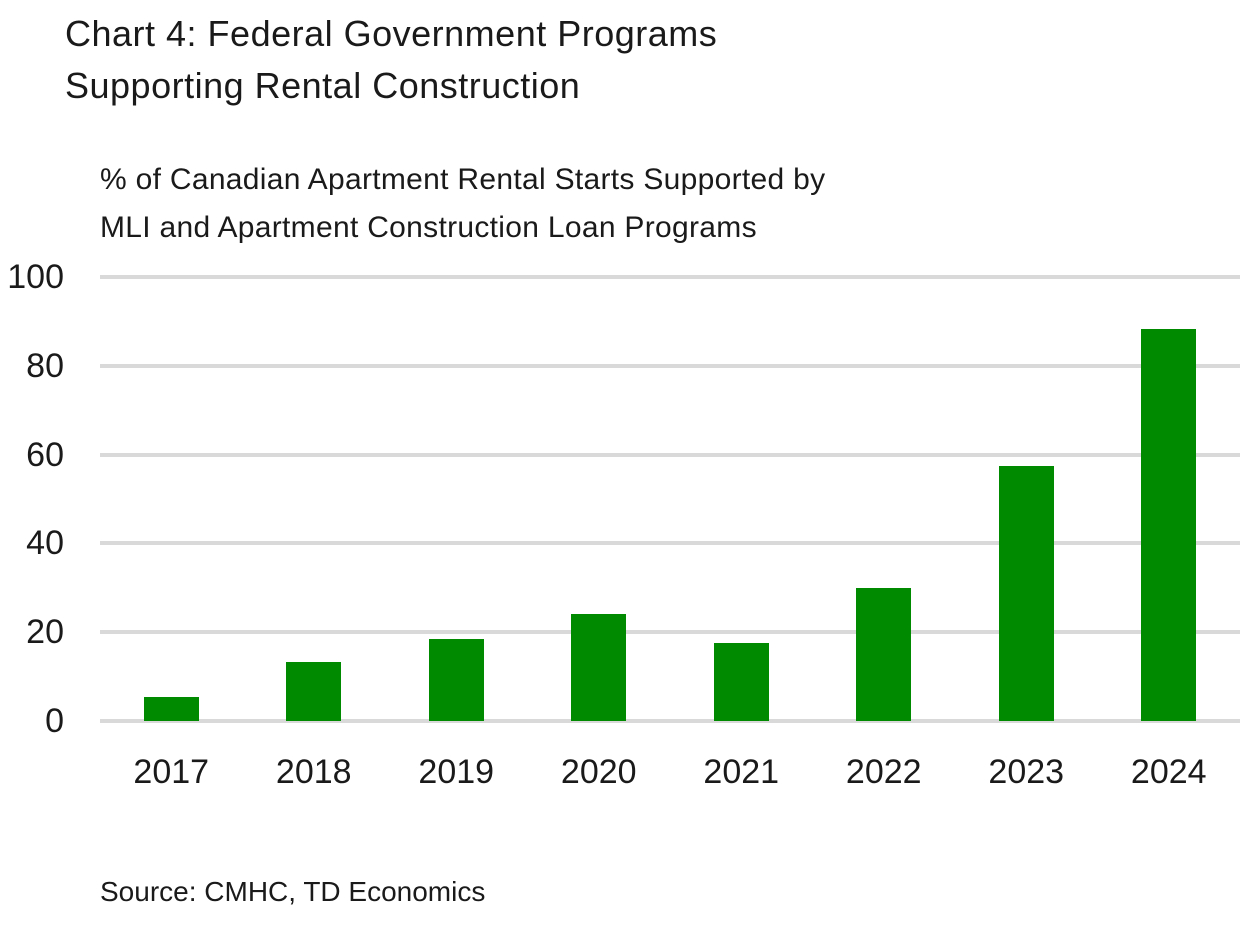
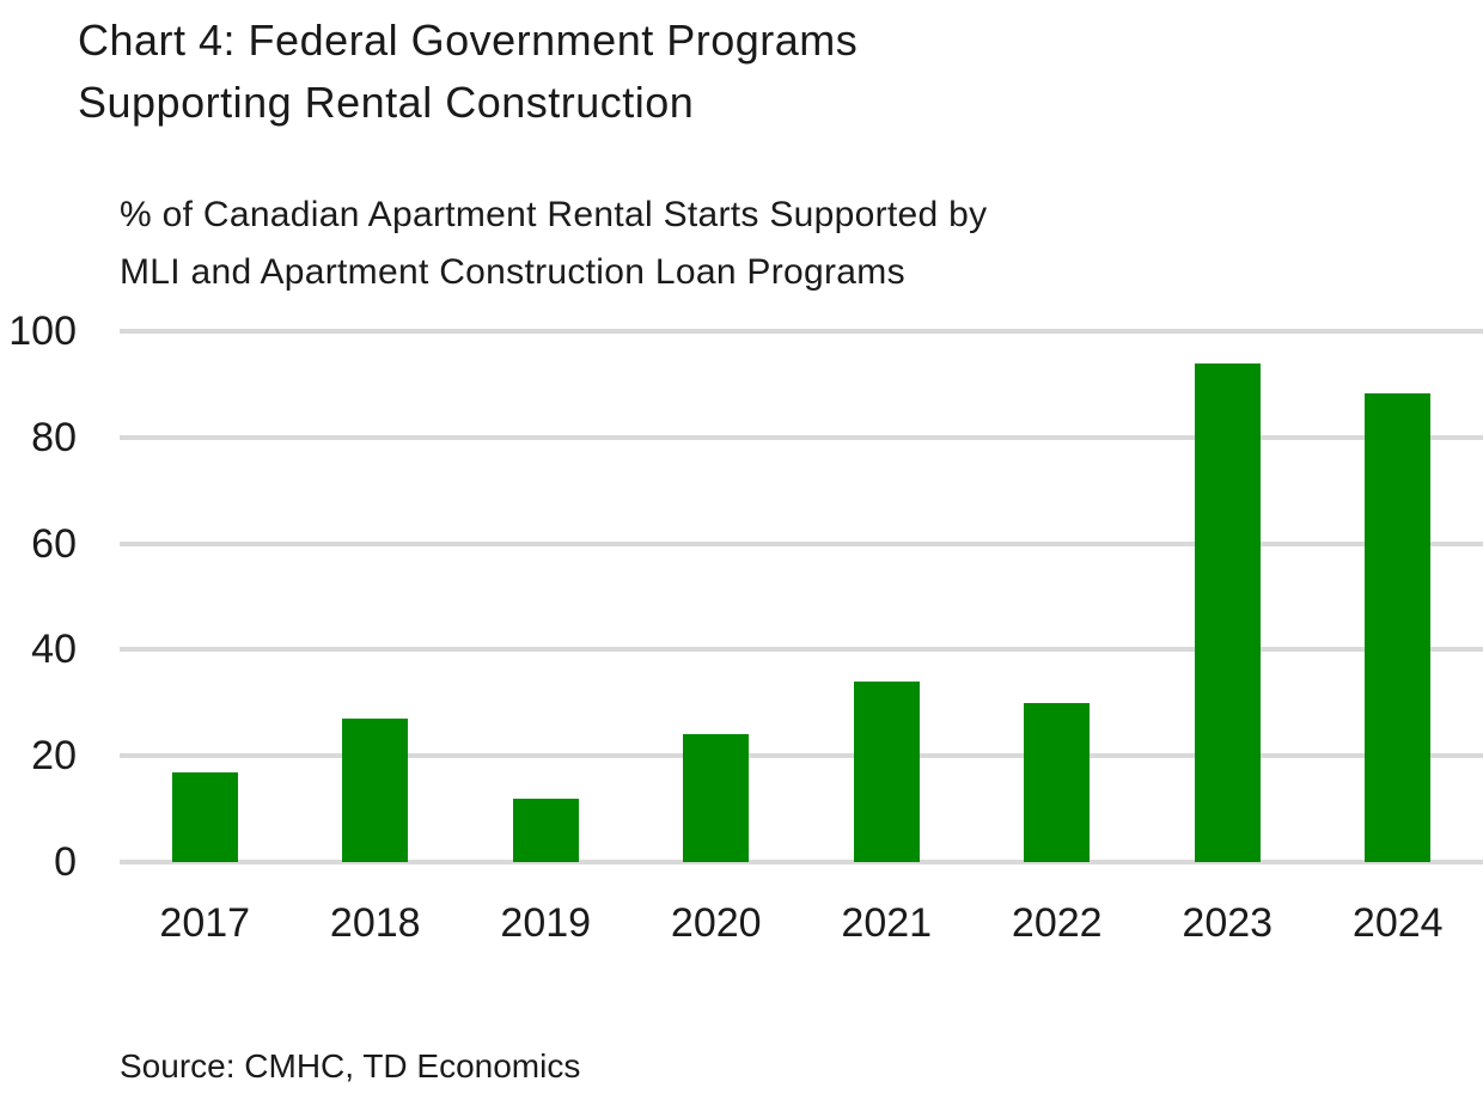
2017: 5 -> 17
2018: 13 -> 27
2019: 18 -> 12
2021: 18 -> 34
2023: 58 -> 94
